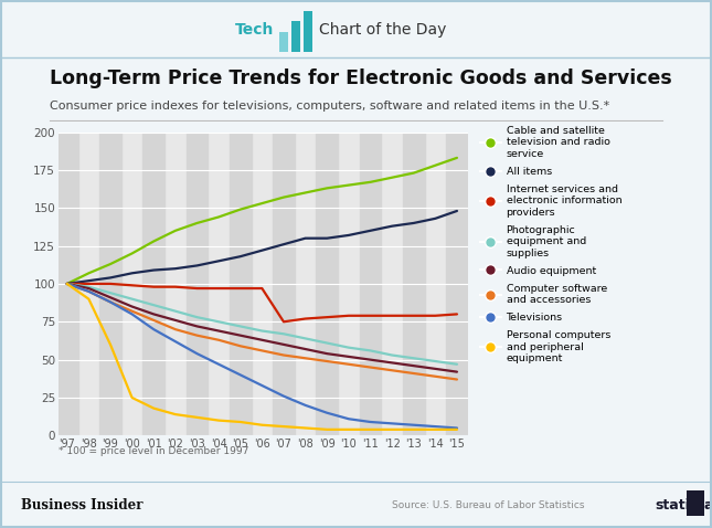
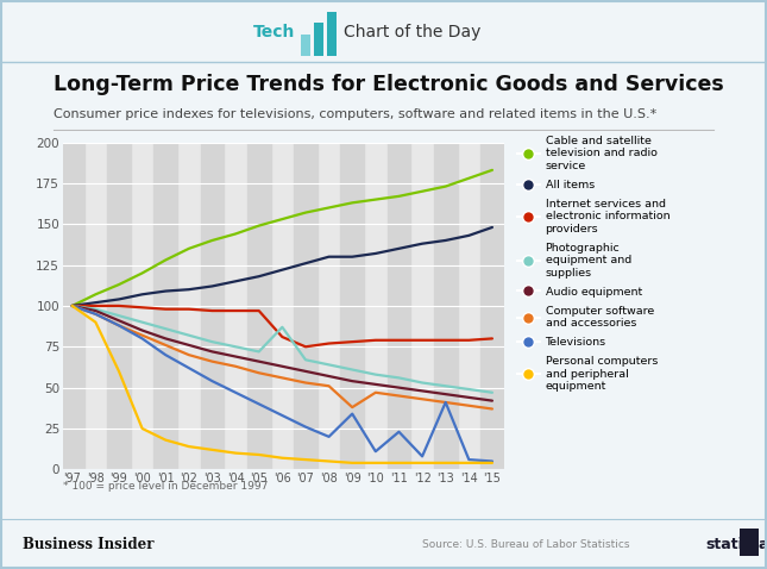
Internet services and electronic information providers/'06: 97 -> 81
Photographic equipment and supplies/'06: 69 -> 87
Computer software and accessories/'09: 49 -> 38
Televisions/'09: 15 -> 34
Televisions/'11: 9 -> 23
Televisions/'13: 7 -> 41
